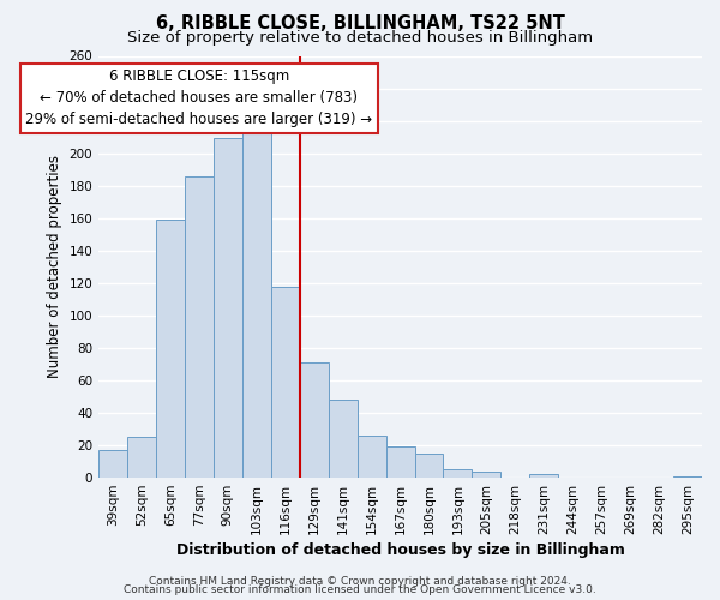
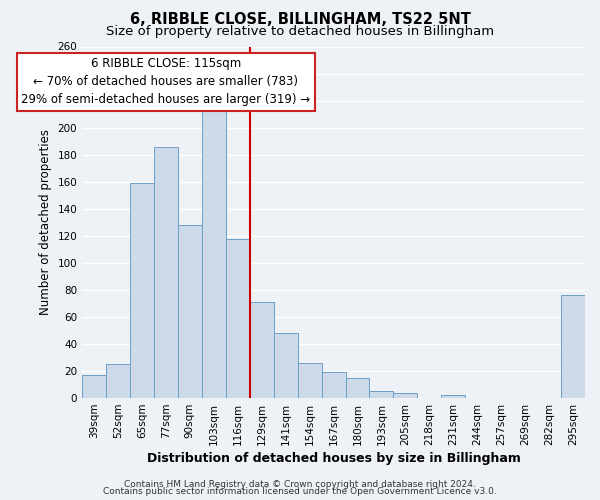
90sqm: 209 -> 128
295sqm: 1 -> 76
